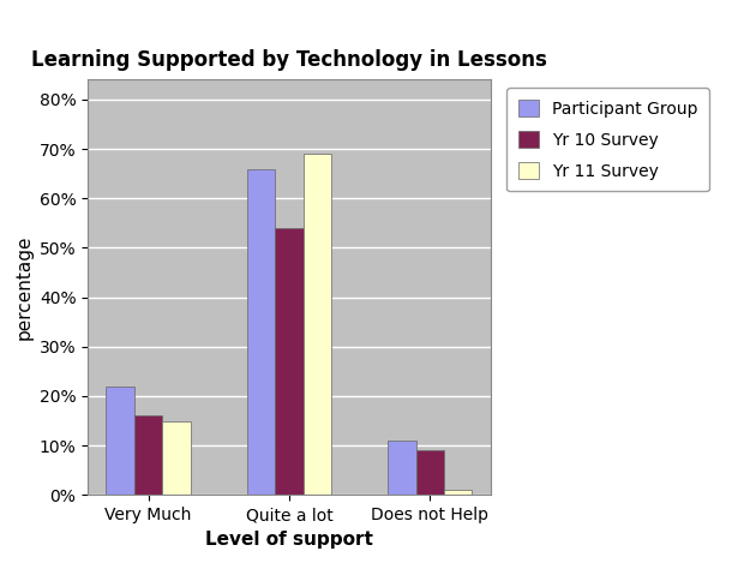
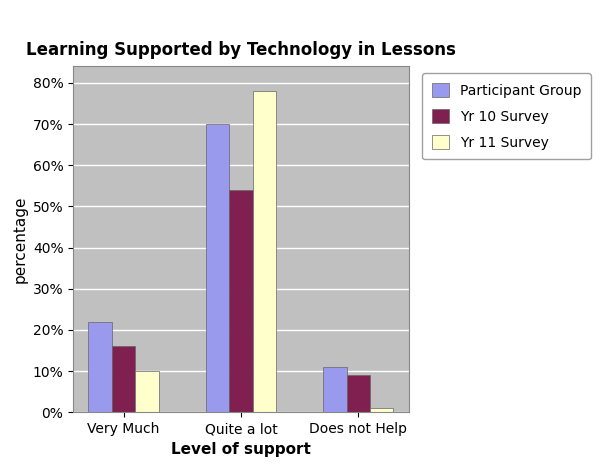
Yr 11 Survey/Very Much: 15% -> 10%
Participant Group/Quite a lot: 66% -> 70%
Yr 11 Survey/Quite a lot: 69% -> 78%
